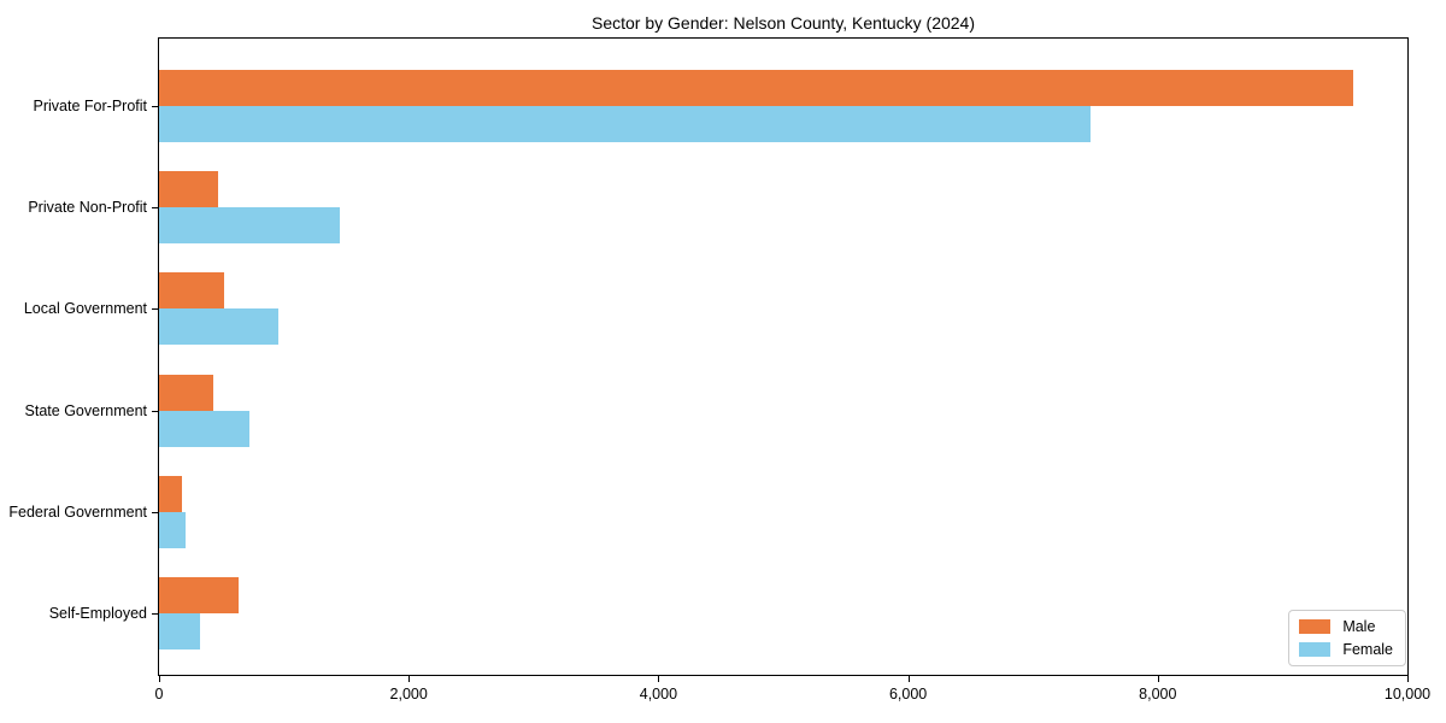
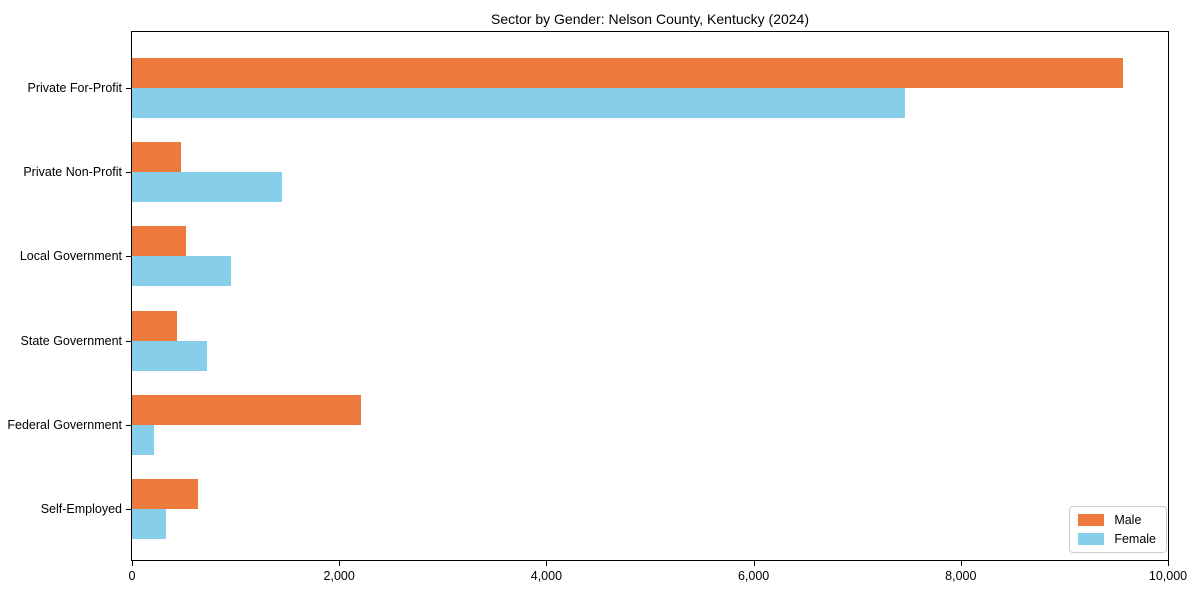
Male/Federal Government: 180 -> 2210
